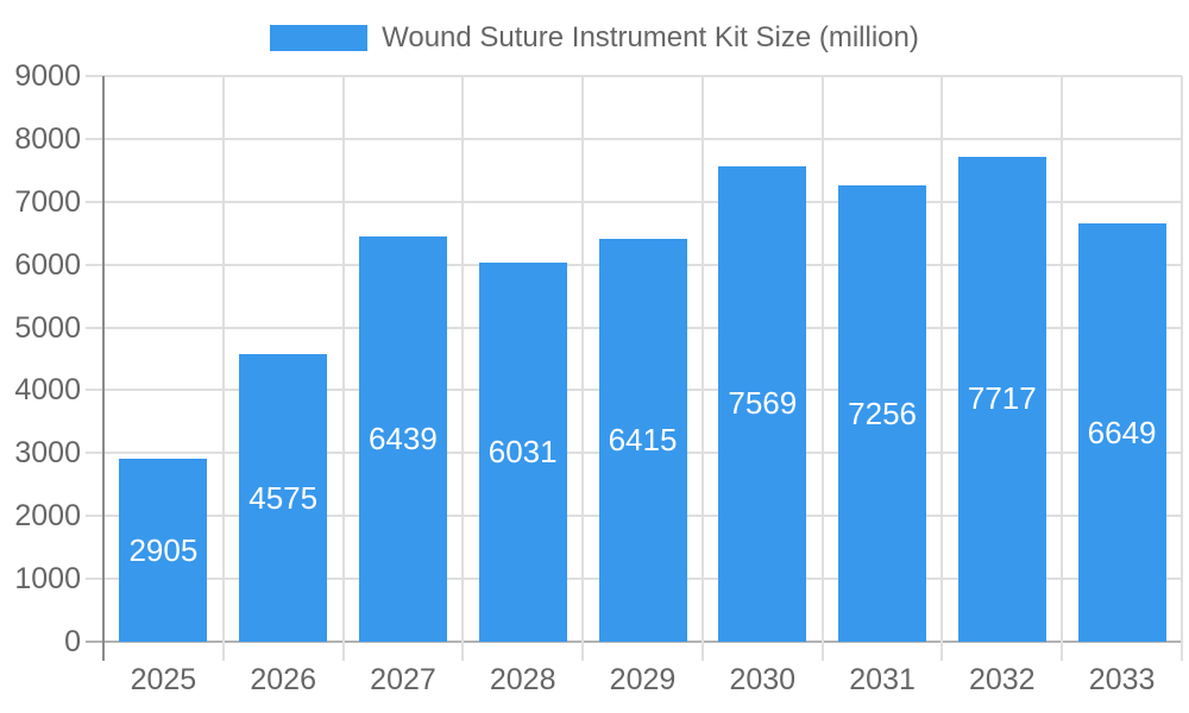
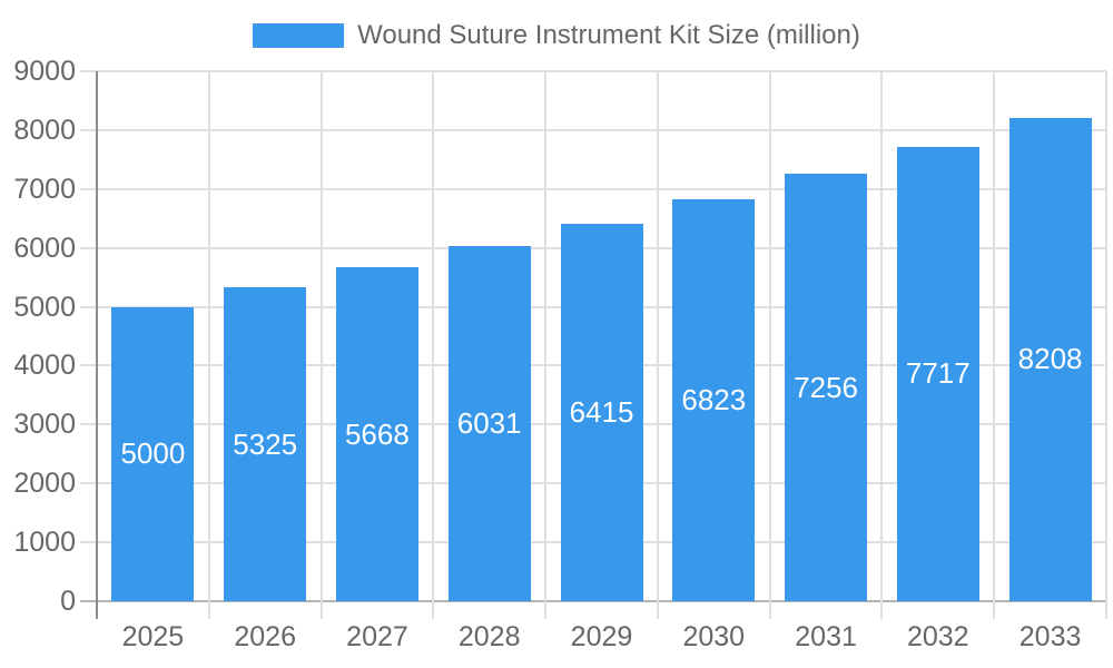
2025: 2905 -> 5000
2026: 4575 -> 5325
2027: 6439 -> 5668
2030: 7569 -> 6823
2033: 6649 -> 8208
